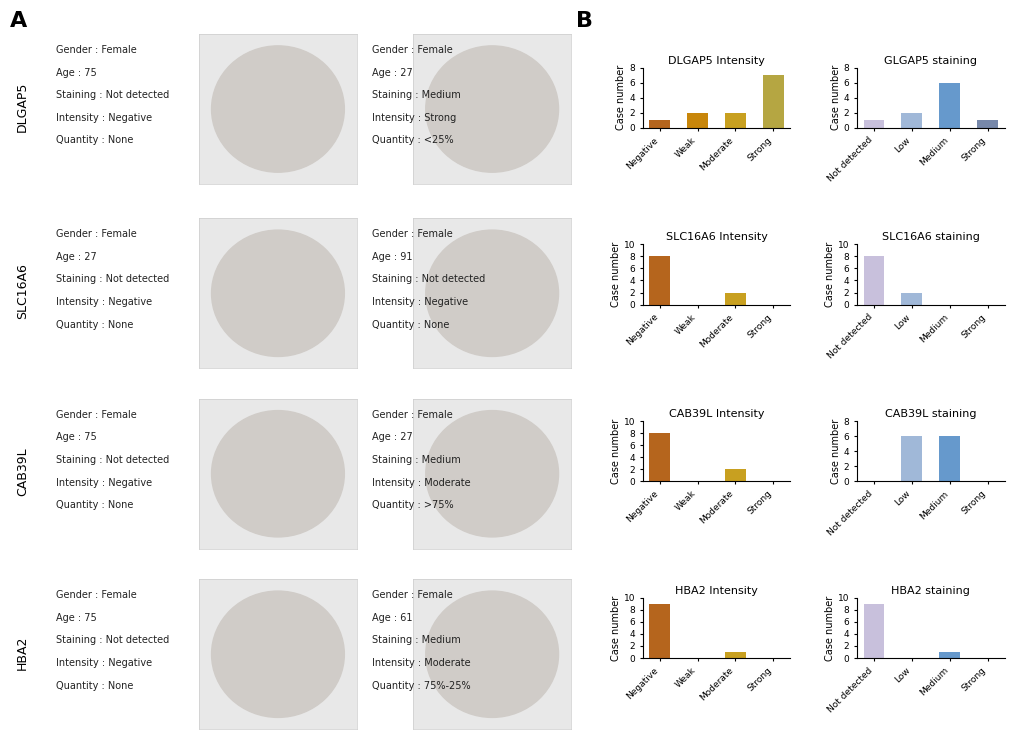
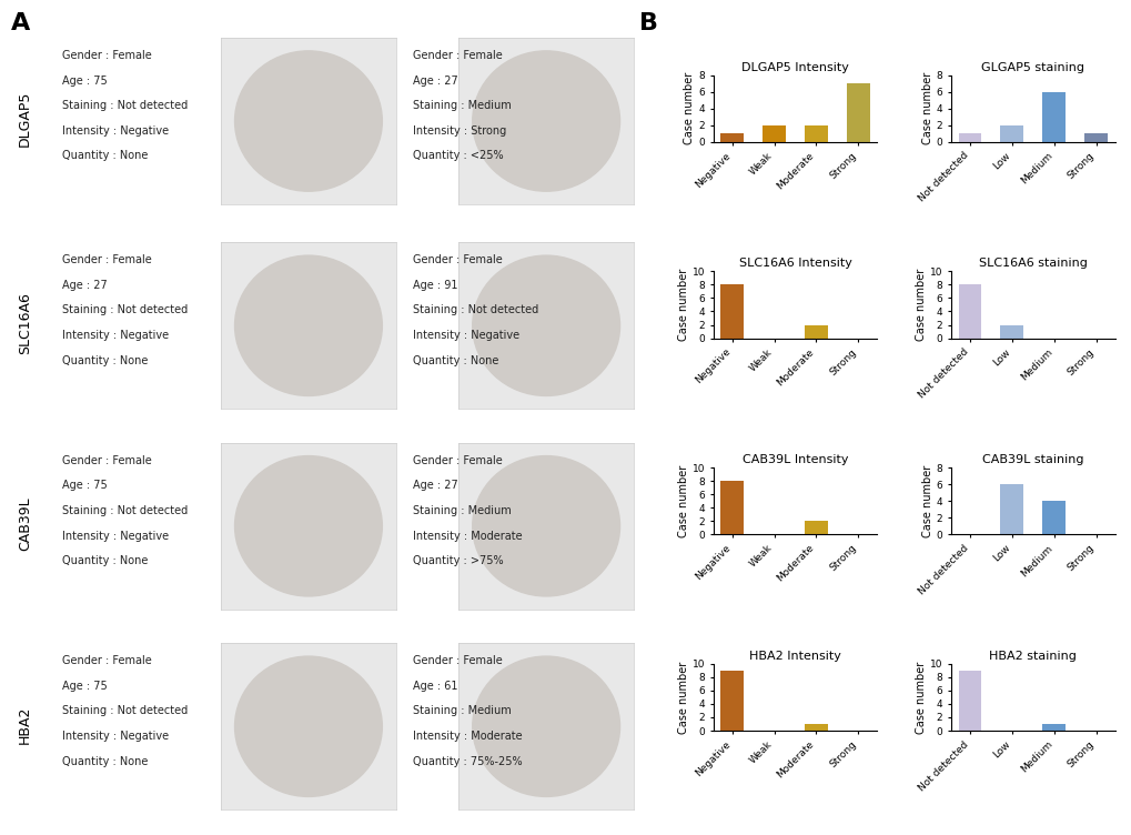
CAB39L staining/Medium: 6 -> 4
